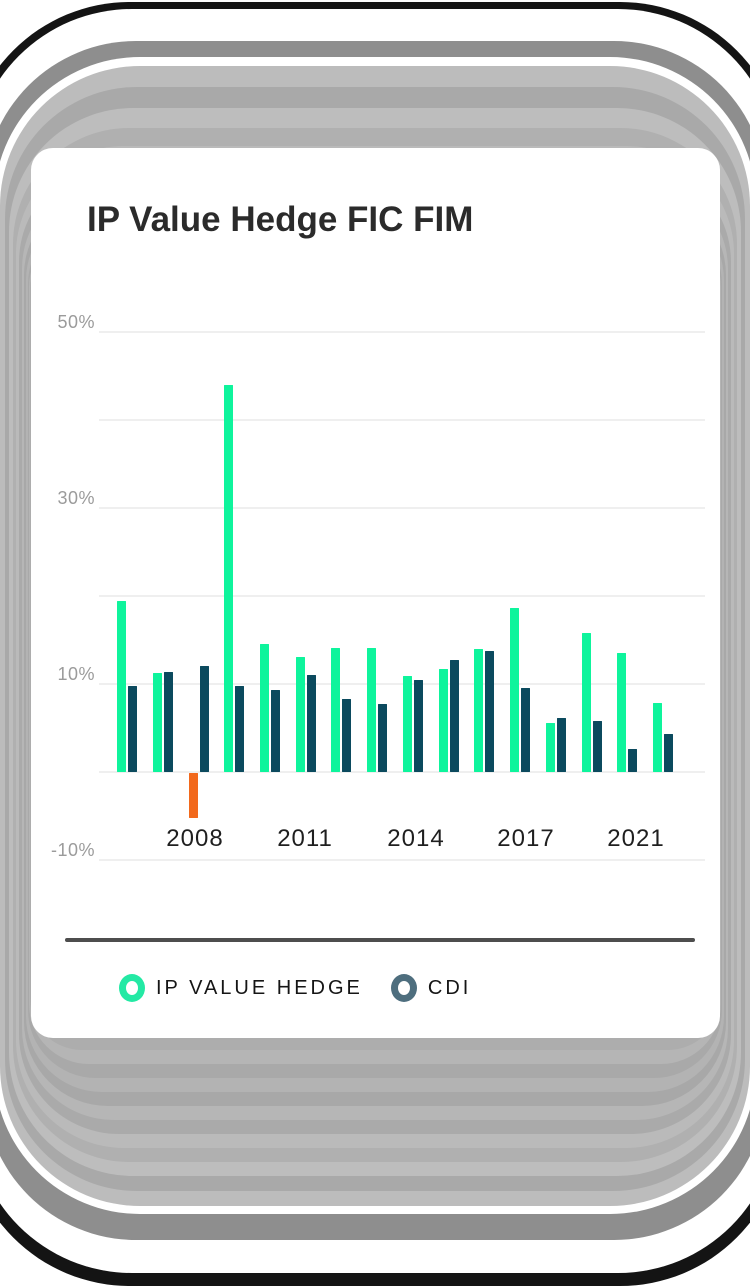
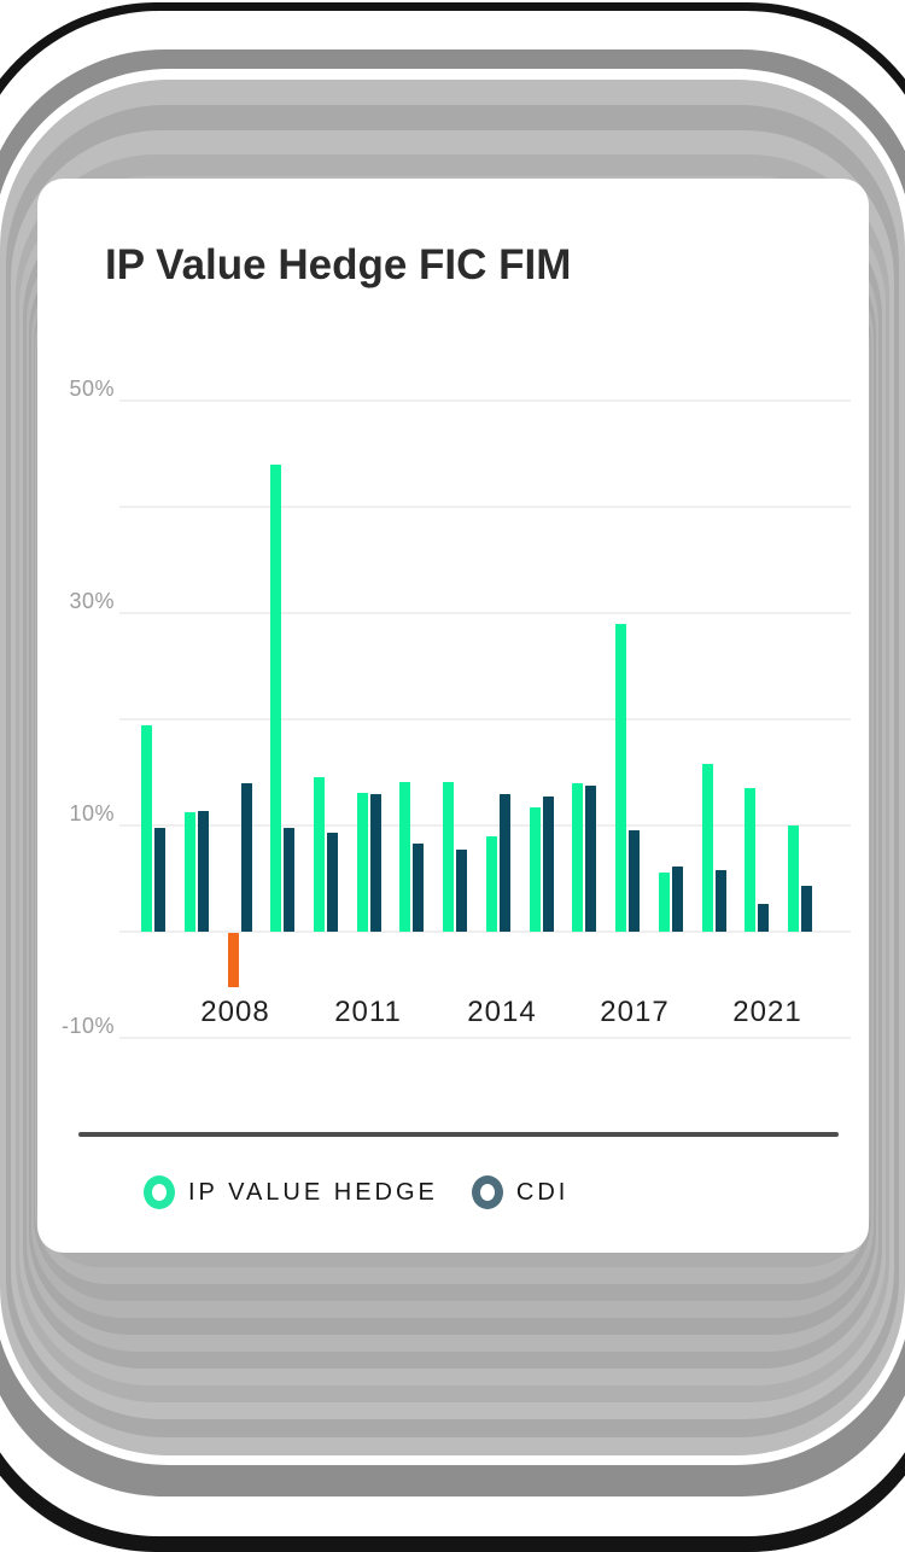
CDI/2008: 12% -> 14%
CDI/2011: 11% -> 13%
IP VALUE HEDGE/2014: 11% -> 9%
CDI/2014: 10% -> 13%
IP VALUE HEDGE/2017: 19% -> 29%
IP VALUE HEDGE/2021: 8% -> 10%
